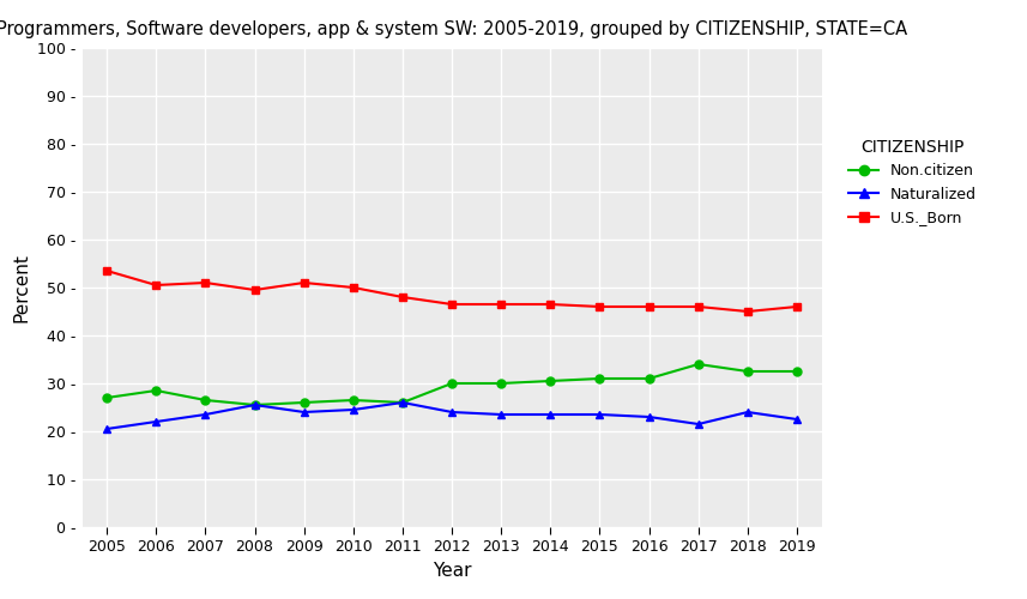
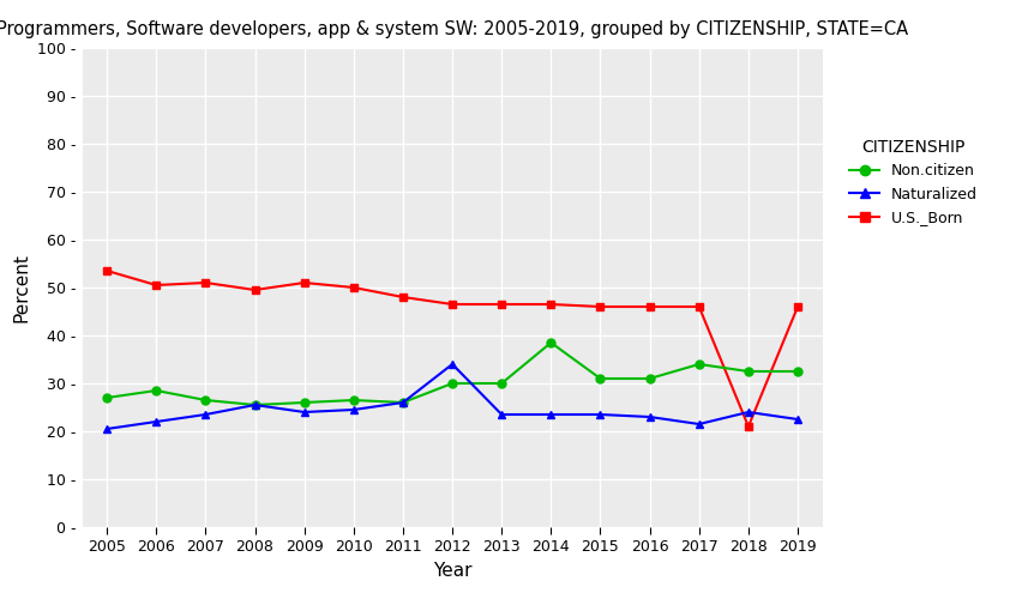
Naturalized/2012: 24.0 - -> 34.0 -
Non.citizen/2014: 30.5 - -> 38.5 -
U.S._Born/2018: 45.0 - -> 21.0 -
